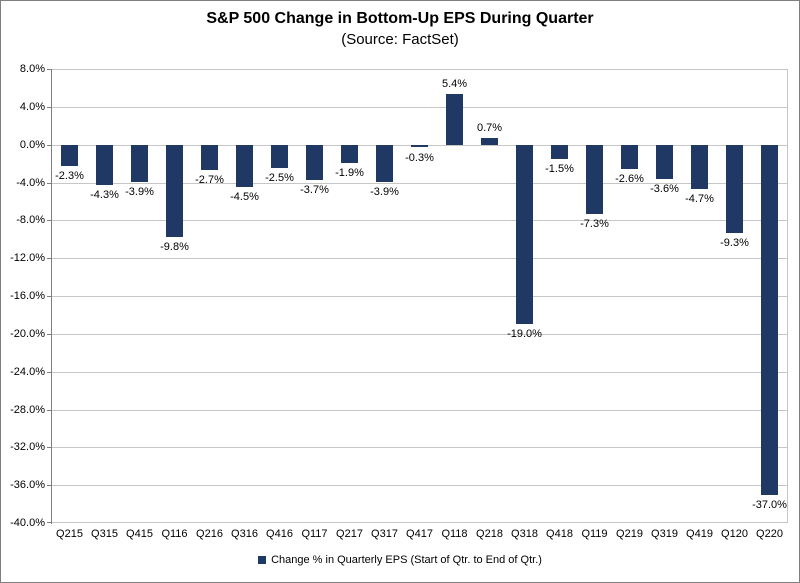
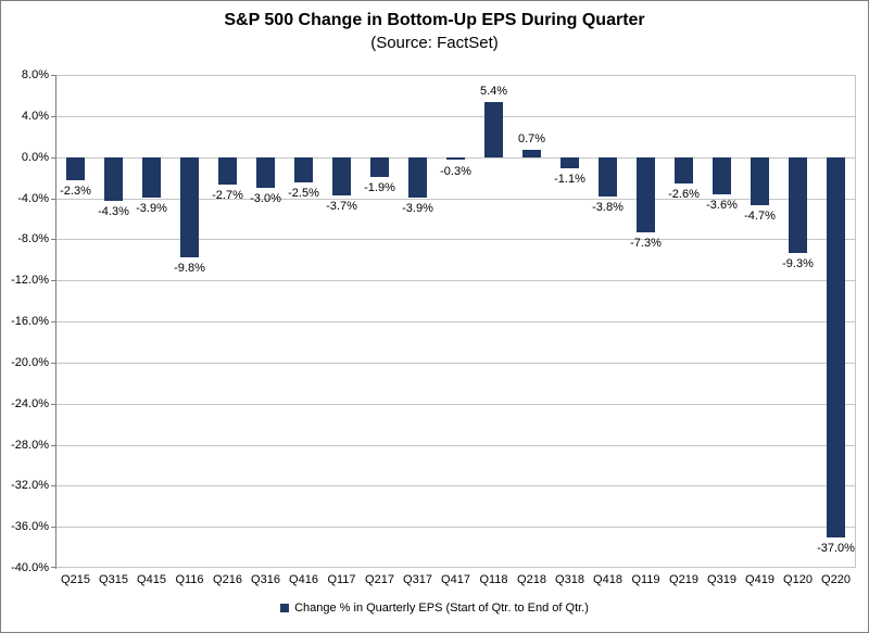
Q316: -4.5% -> -3.0%
Q318: -19.0% -> -1.1%
Q418: -1.5% -> -3.8%
